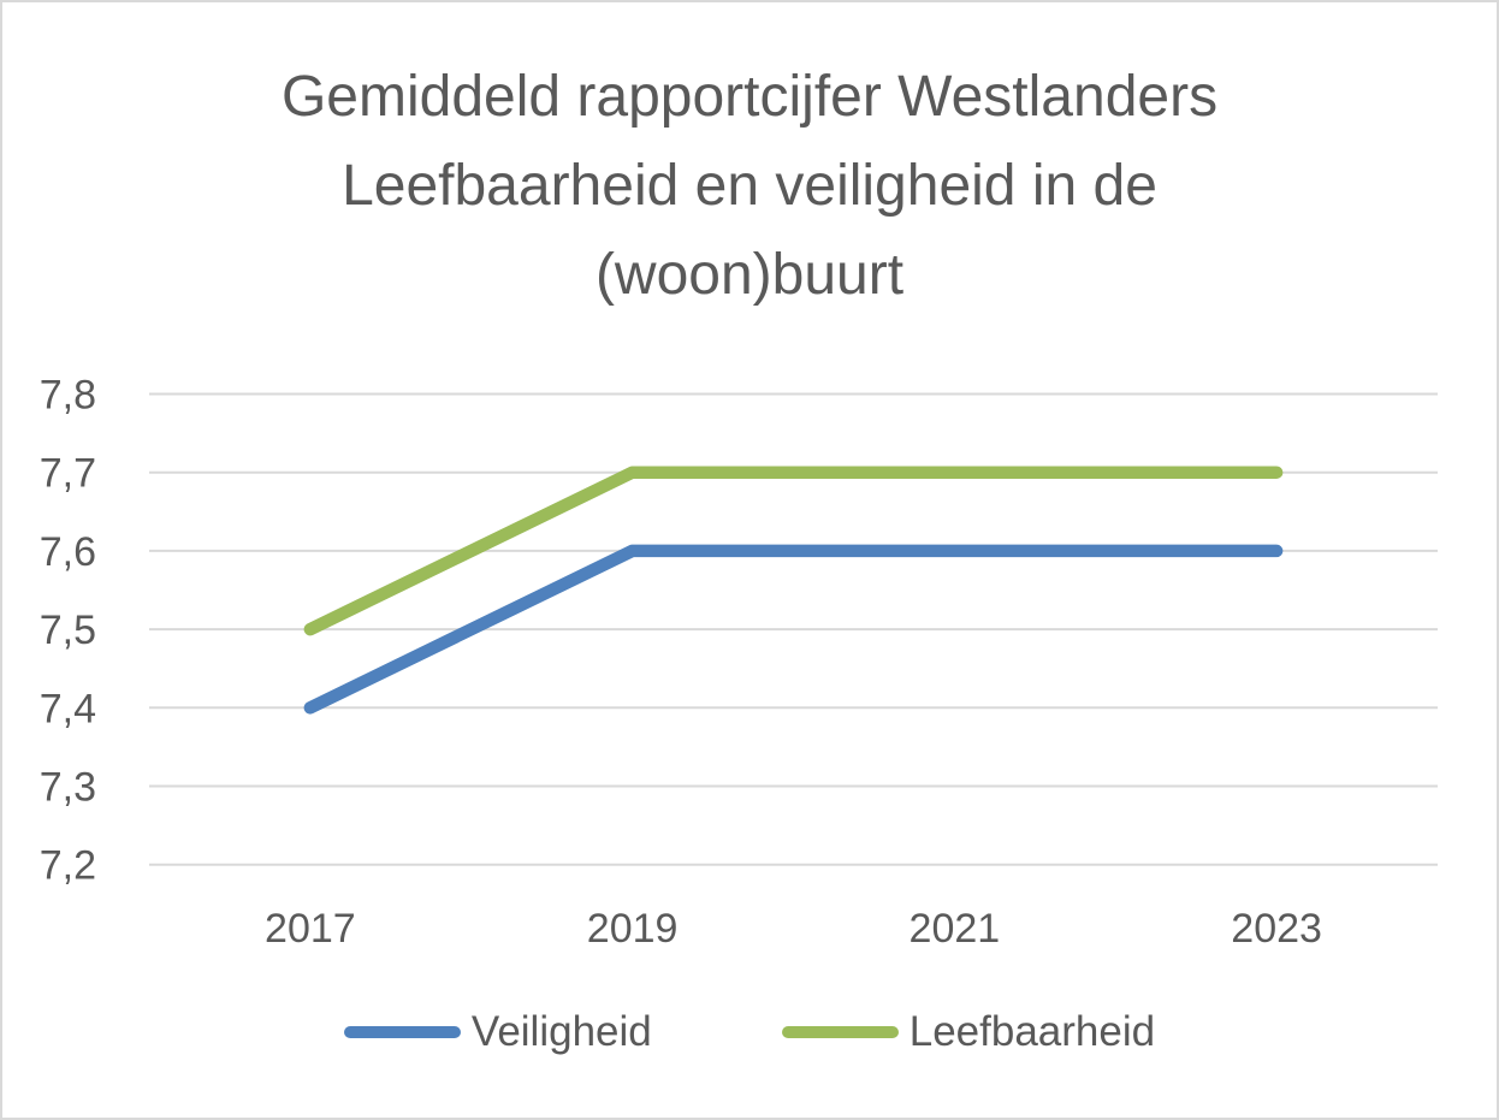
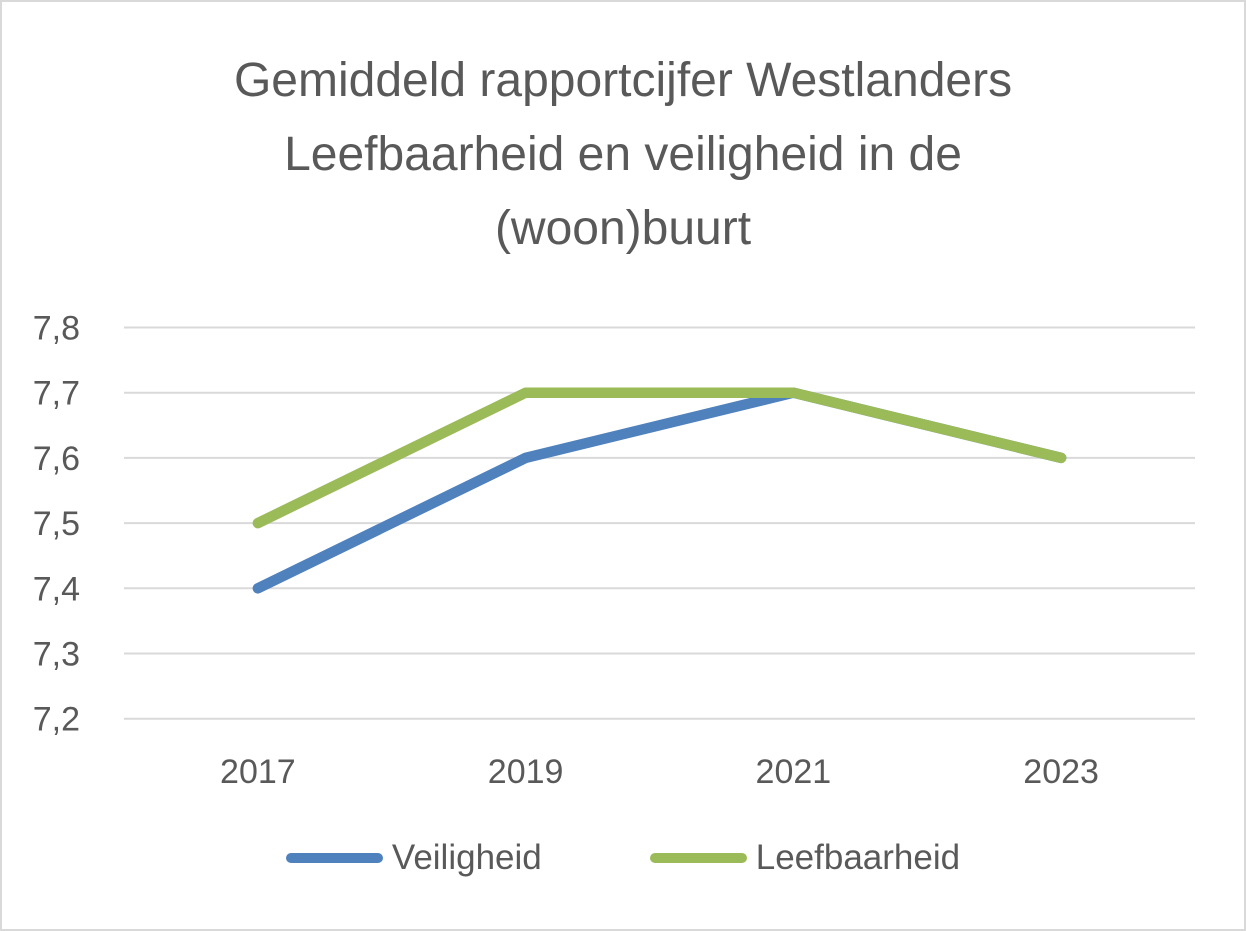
Veiligheid/2021: 7,6 -> 7,7
Leefbaarheid/2023: 7,7 -> 7,6
